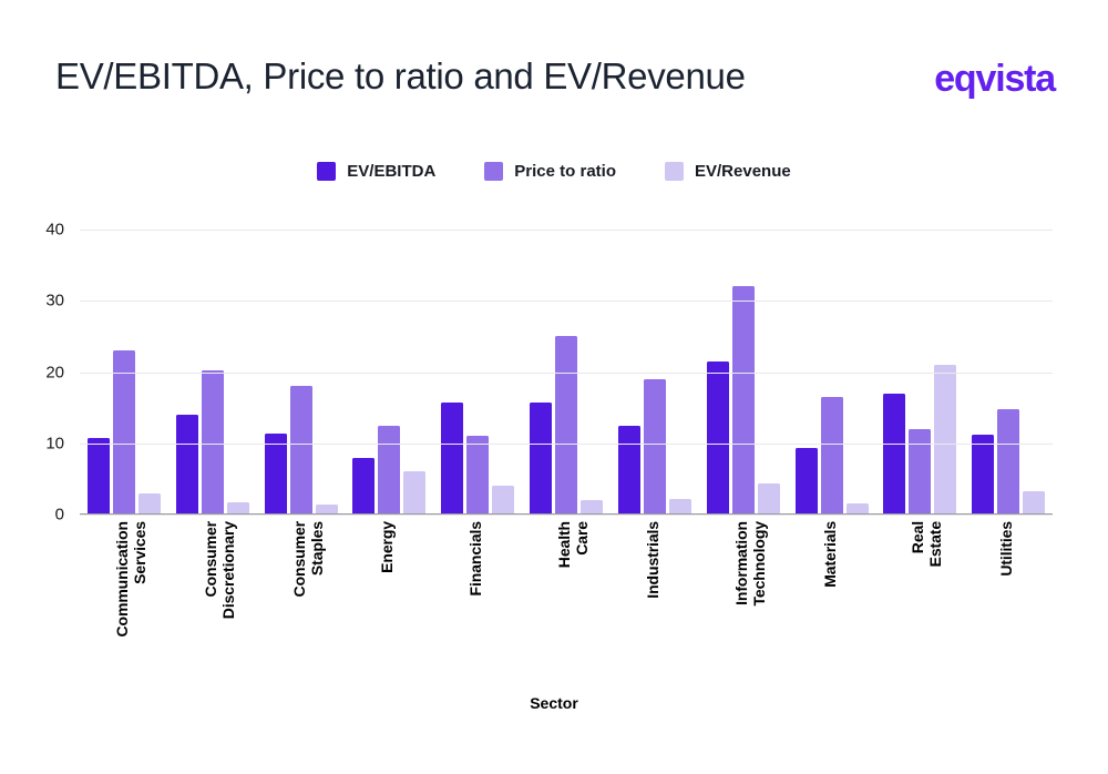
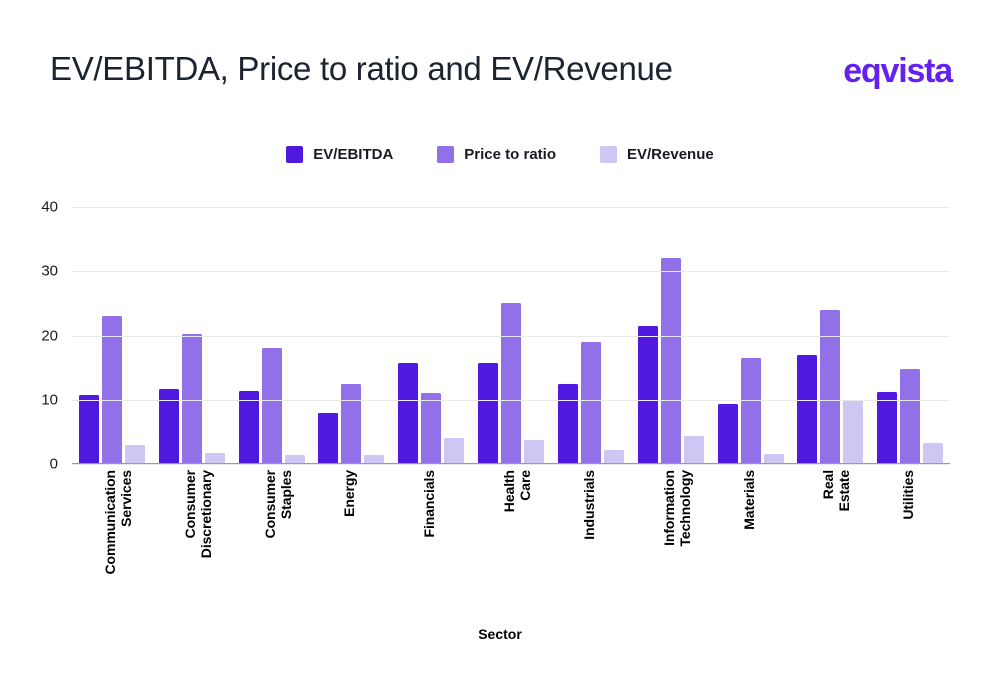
EV/EBITDA/Consumer Discretionary: 14 -> 12
EV/Revenue/Energy: 6 -> 1
EV/Revenue/Health Care: 2 -> 4
Price to ratio/Real Estate: 12 -> 24
EV/Revenue/Real Estate: 21 -> 10
